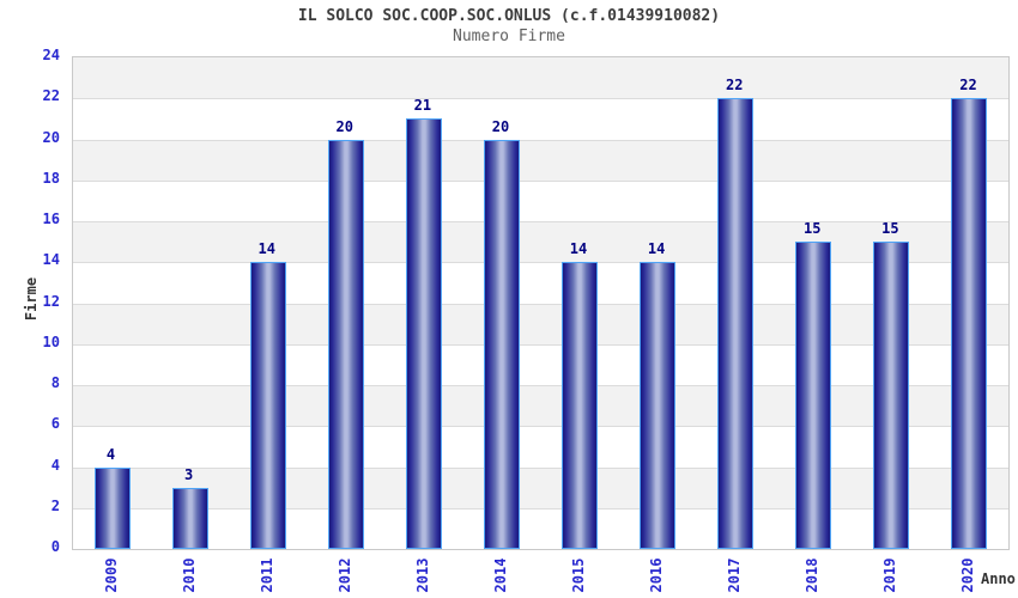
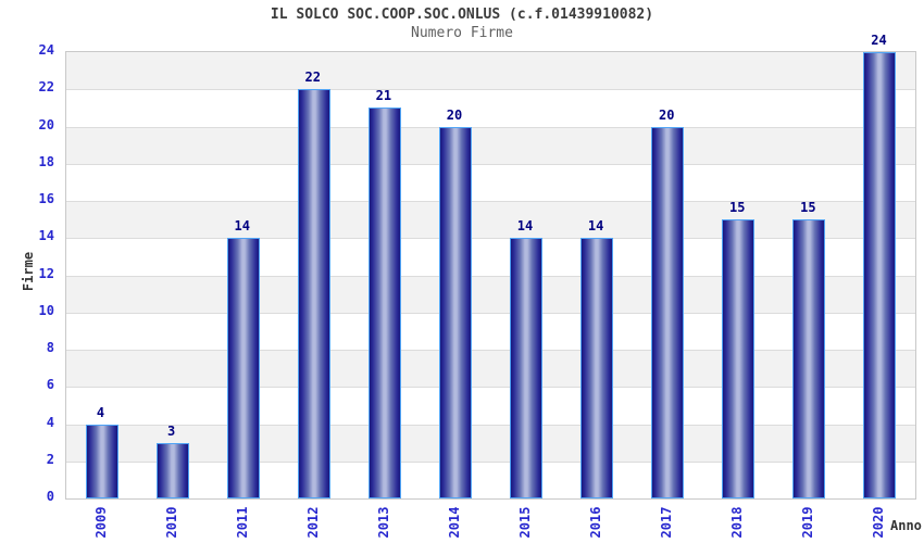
2012: 20 -> 22
2017: 22 -> 20
2020: 22 -> 24
